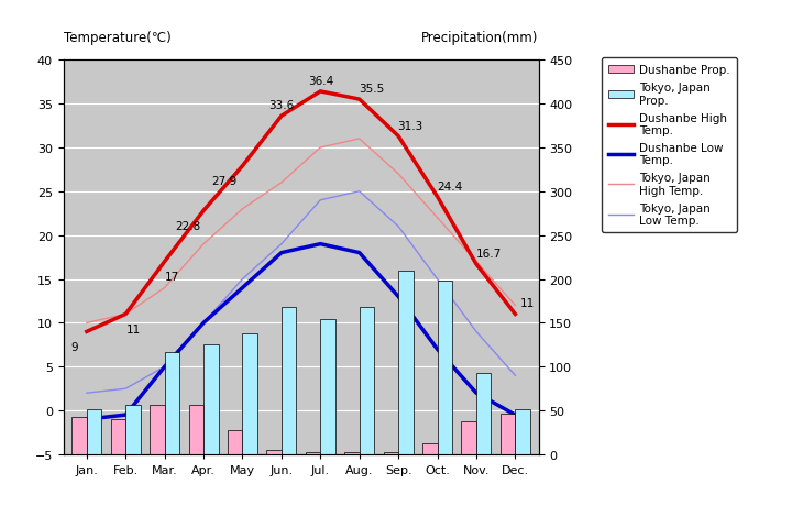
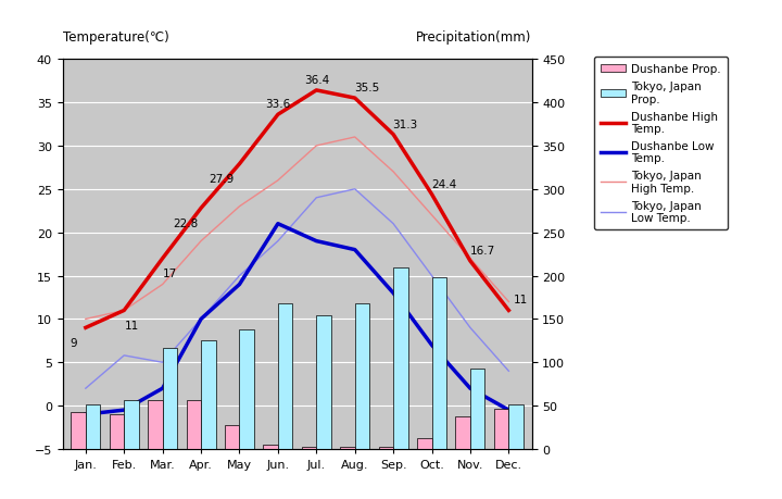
Tokyo, Japan Low Temp./Feb.: 2.5 -> 5.8
Dushanbe Low Temp./Mar.: 5.0 -> 2.0
Dushanbe Low Temp./Jun.: 18.0 -> 21.0
